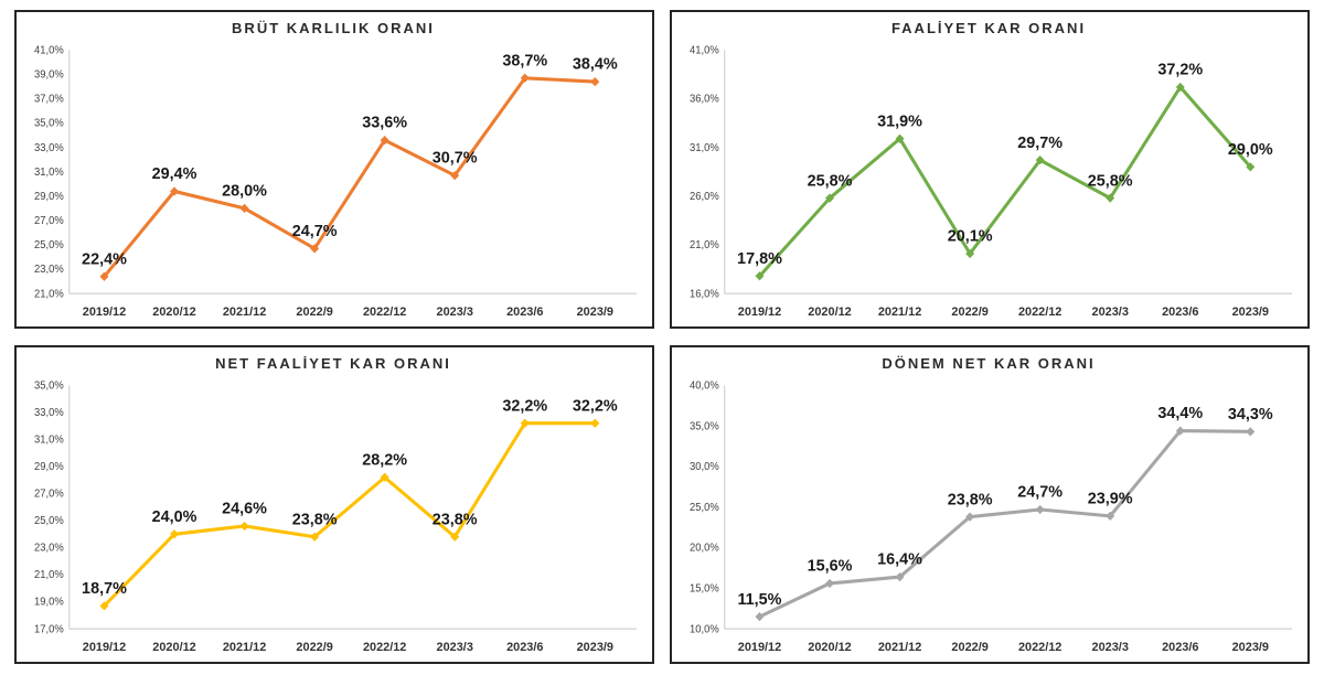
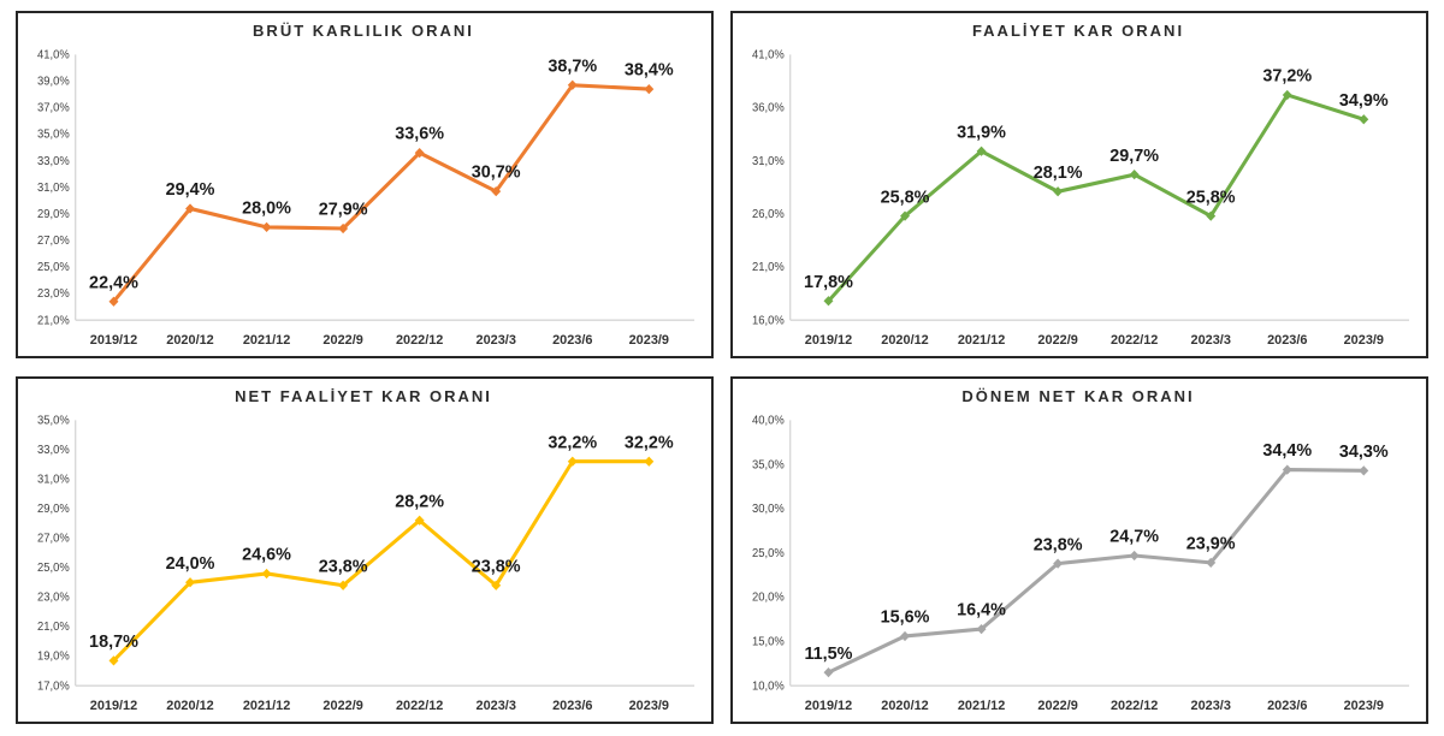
BRÜT KARLILIK ORANI/2022/9: 24,7% -> 27,9%
FAALİYET KAR ORANI/2022/9: 20,1% -> 28,1%
FAALİYET KAR ORANI/2023/9: 29,0% -> 34,9%
